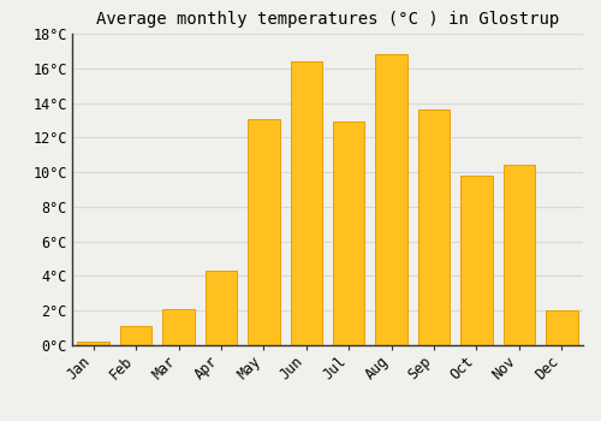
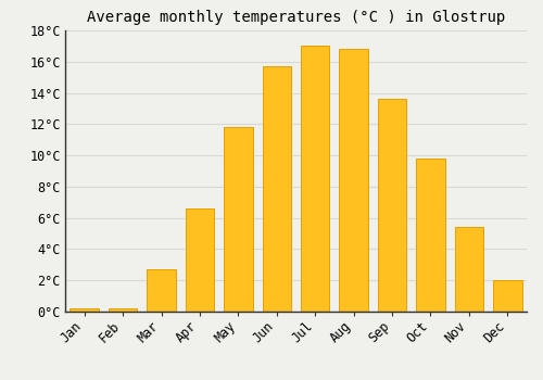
Feb: 1.1°C -> 0.2°C
Mar: 2.1°C -> 2.7°C
Apr: 4.3°C -> 6.6°C
May: 13.1°C -> 11.8°C
Jun: 16.4°C -> 15.7°C
Jul: 12.9°C -> 17.0°C
Nov: 10.4°C -> 5.4°C
